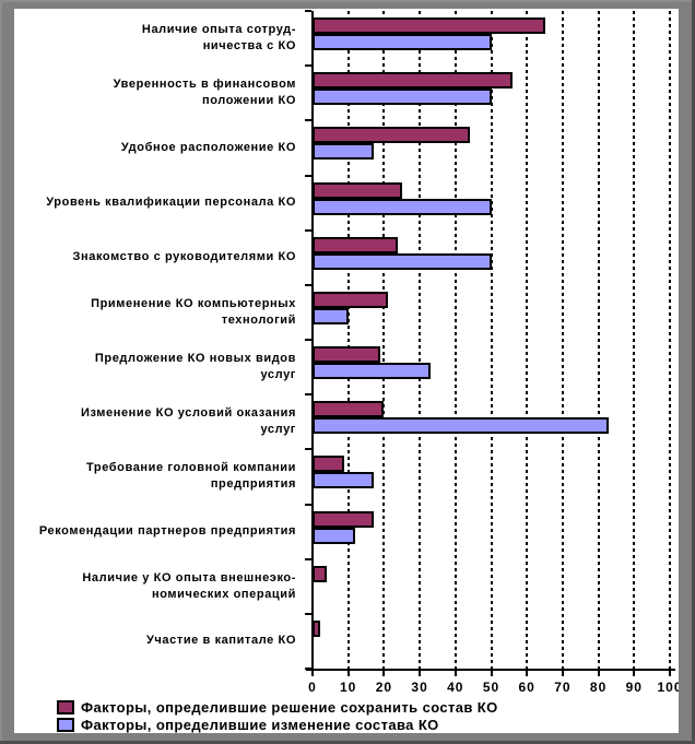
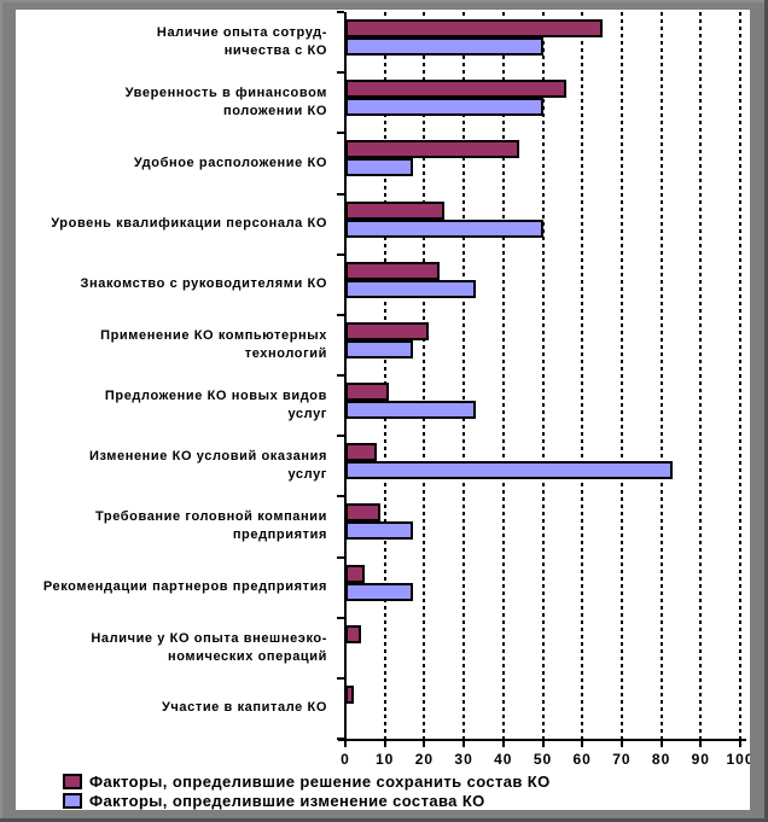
Факторы, определившие изменение состава КО/Знакомство с руководителями КО: 50 -> 33
Факторы, определившие изменение состава КО/Применение КО компьютерных технологий: 10 -> 17
Факторы, определившие решение сохранить состав КО/Предложение КО новых видов услуг: 19 -> 11
Факторы, определившие решение сохранить состав КО/Изменение КО условий оказания услуг: 20 -> 8
Факторы, определившие решение сохранить состав КО/Рекомендации партнеров предприятия: 17 -> 5
Факторы, определившие изменение состава КО/Рекомендации партнеров предприятия: 12 -> 17
